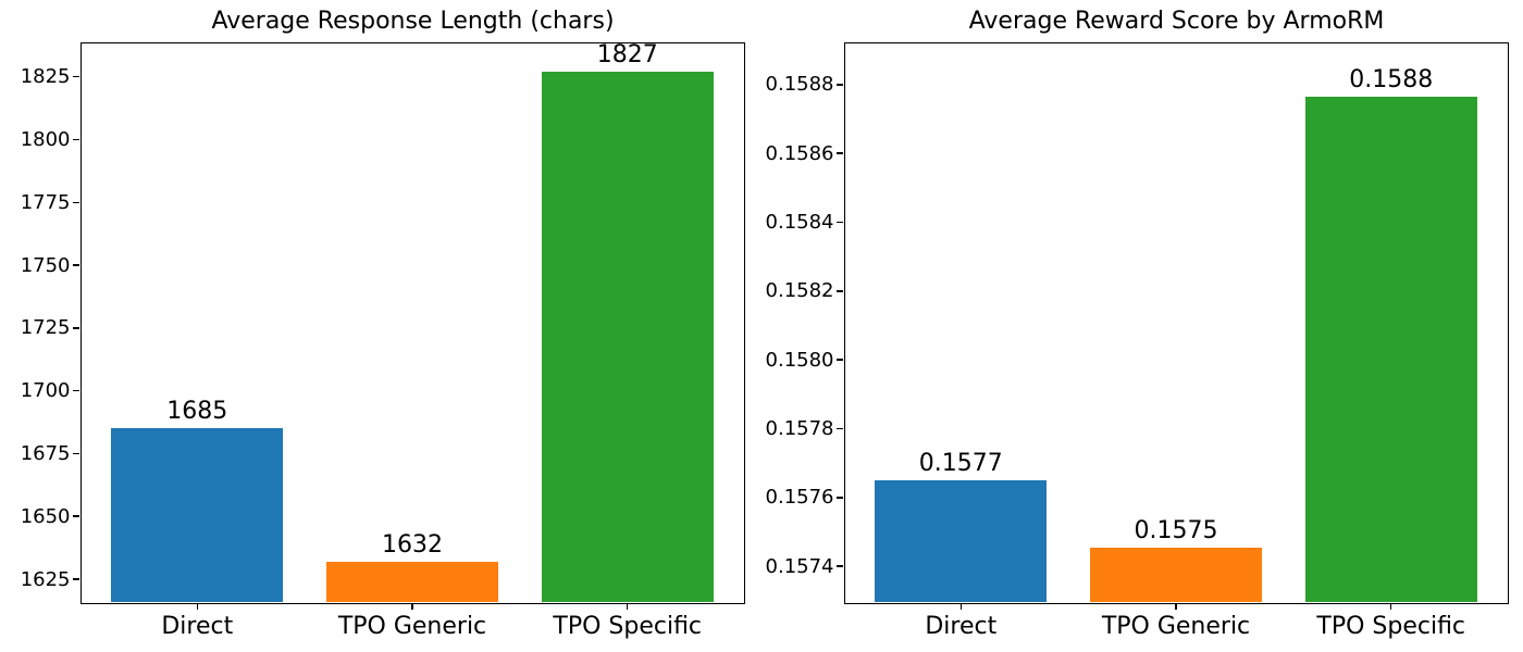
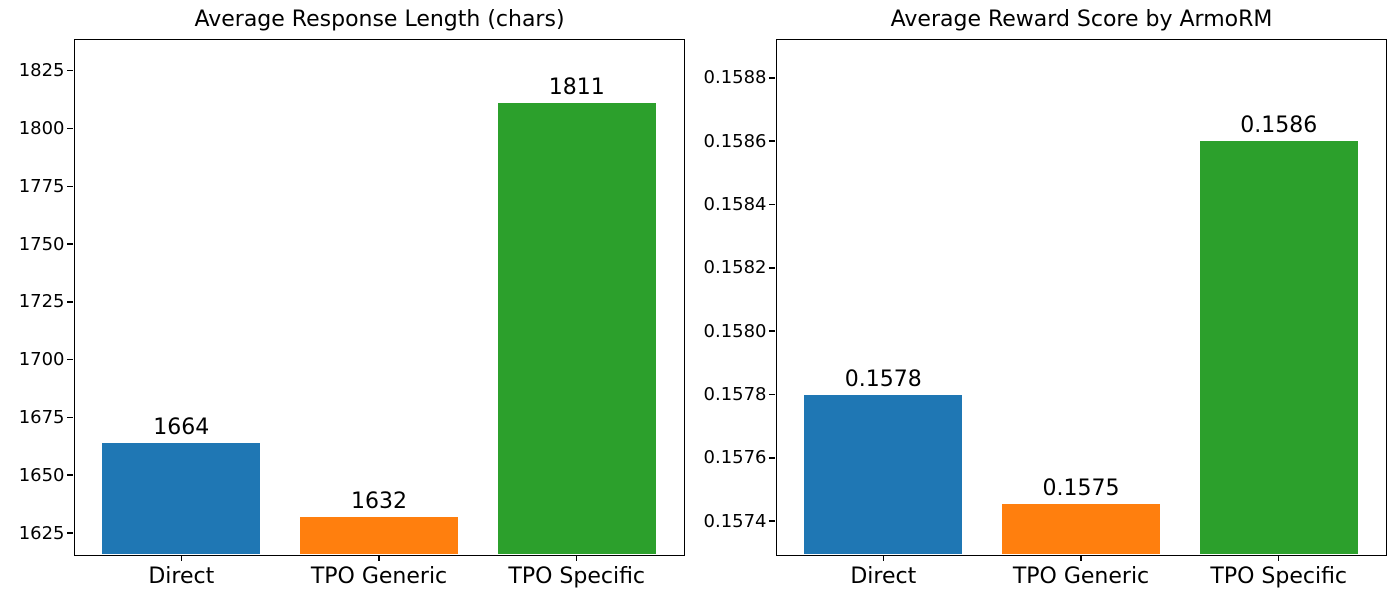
Average Response Length (chars)/Direct: 1685 -> 1664
Average Response Length (chars)/TPO Specific: 1827 -> 1811
Average Reward Score by ArmoRM/Direct: 0.1577 -> 0.1578
Average Reward Score by ArmoRM/TPO Specific: 0.1588 -> 0.1586
